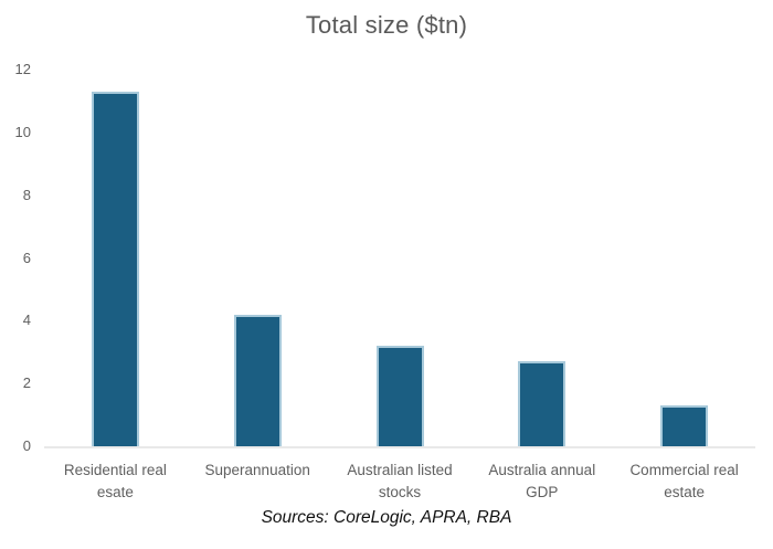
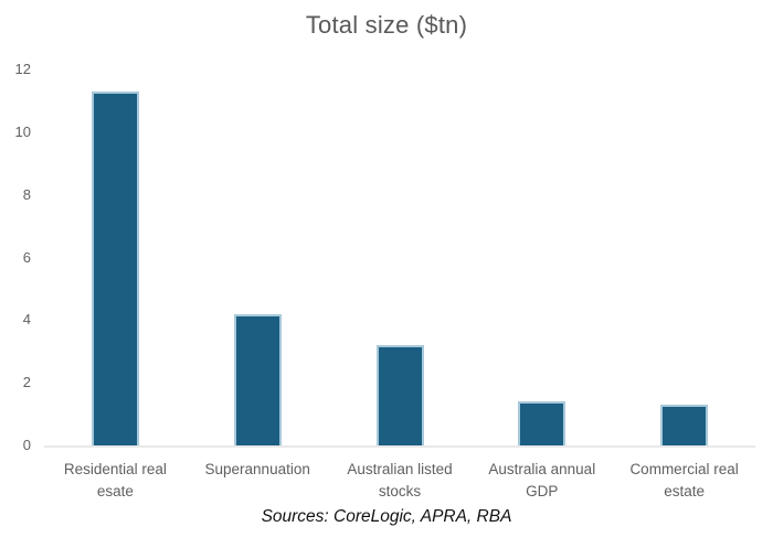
Australia annual GDP: 2.7 -> 1.4
